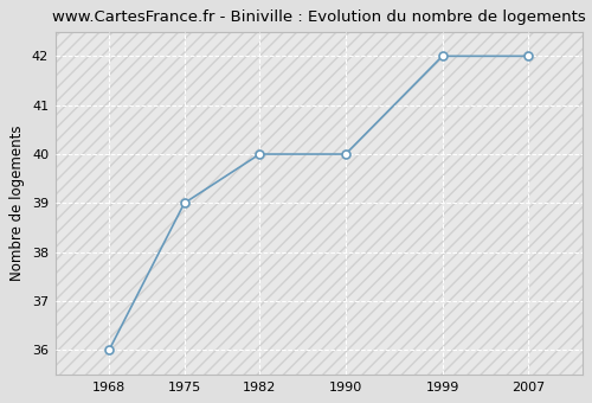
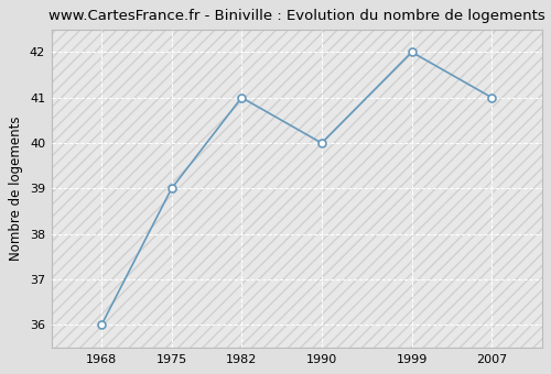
1982: 40 -> 41
2007: 42 -> 41
